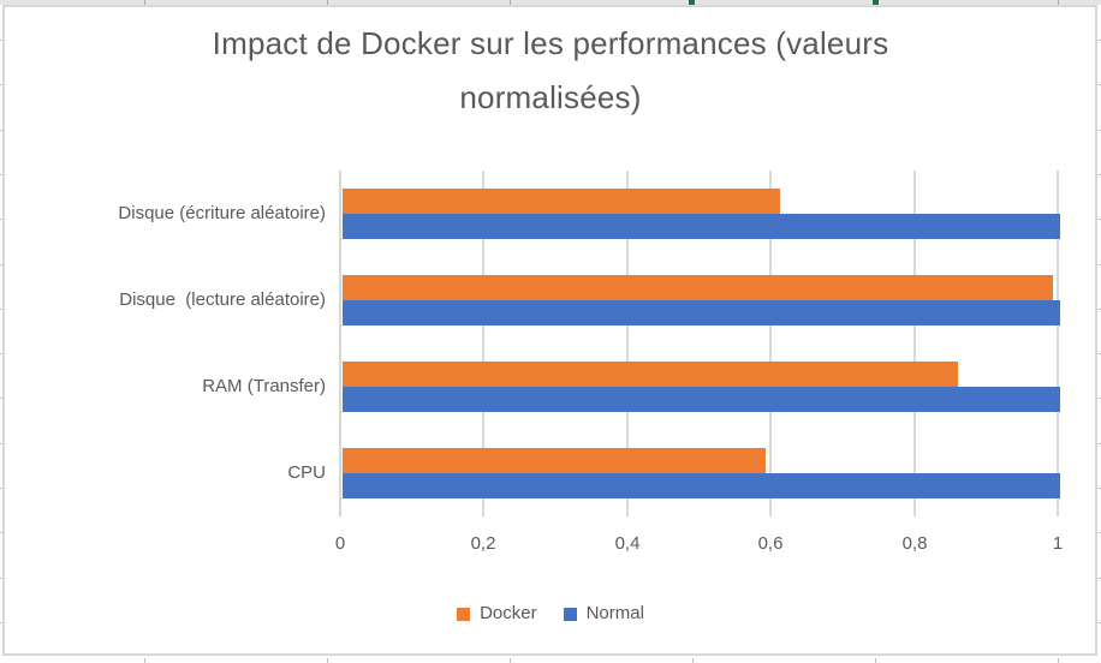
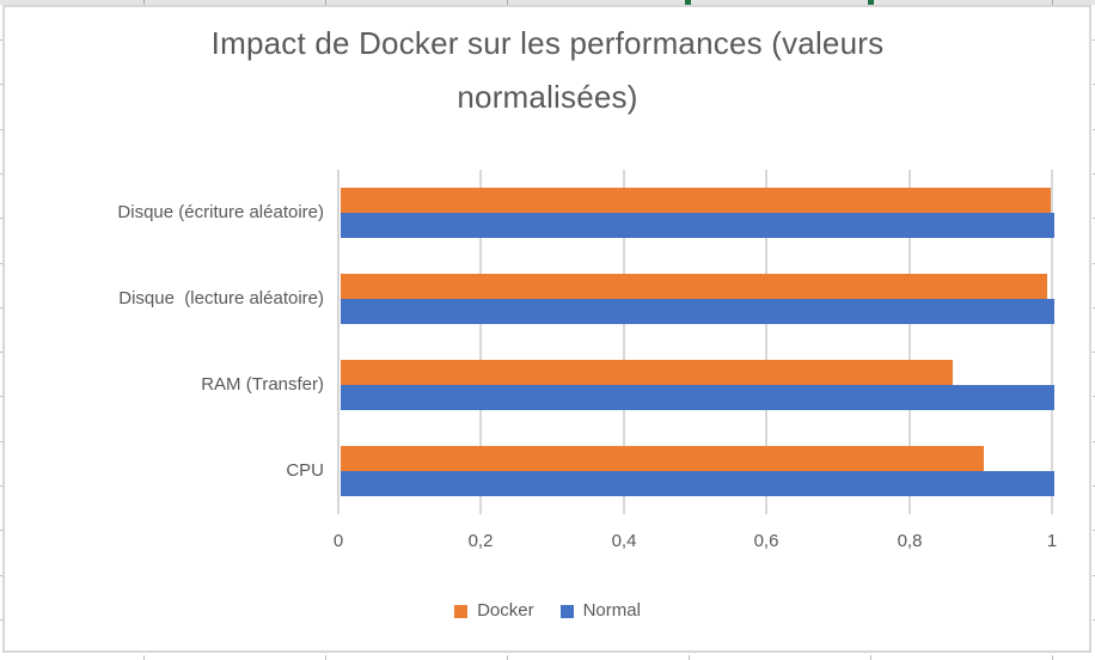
Docker/Disque (écriture aléatoire): 0,61 -> 0,99
Docker/CPU: 0,59 -> 0,90
